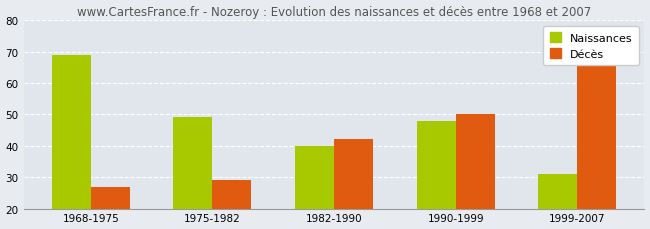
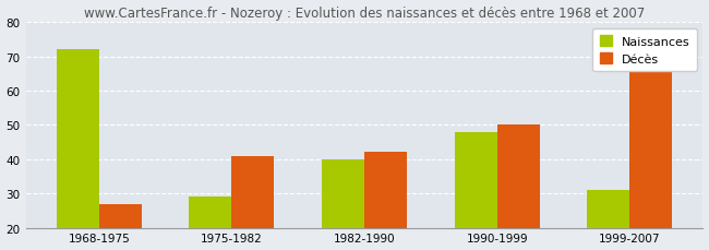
Naissances/1968-1975: 69 -> 72
Naissances/1975-1982: 49 -> 29
Décès/1975-1982: 29 -> 41
